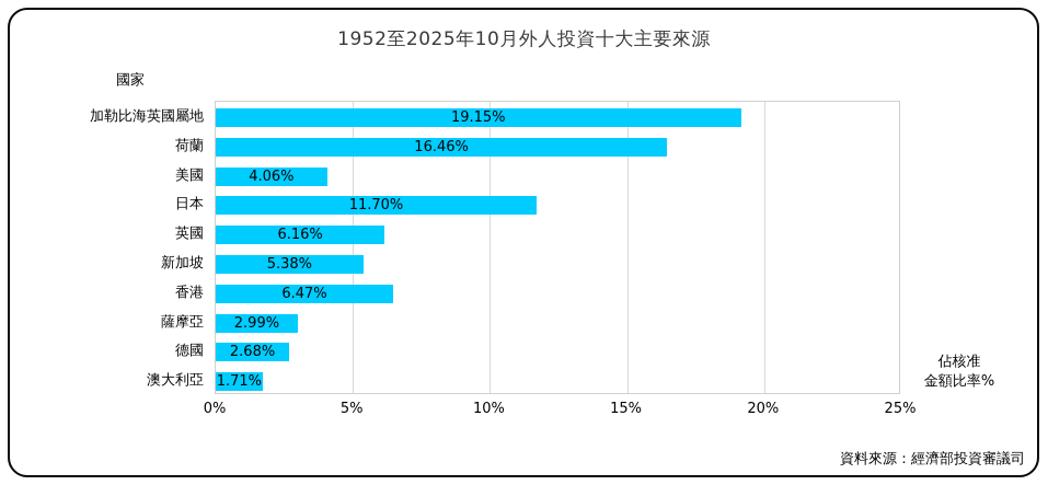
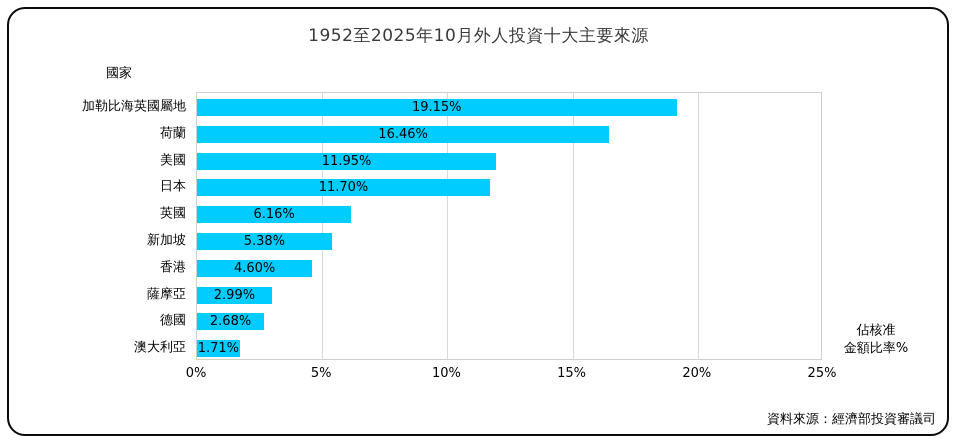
美國: 4.06% -> 11.95%
香港: 6.47% -> 4.60%
